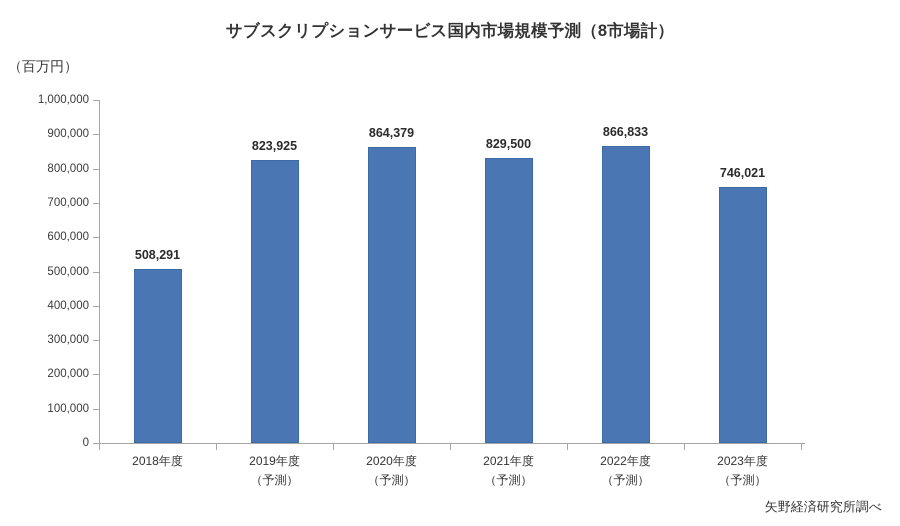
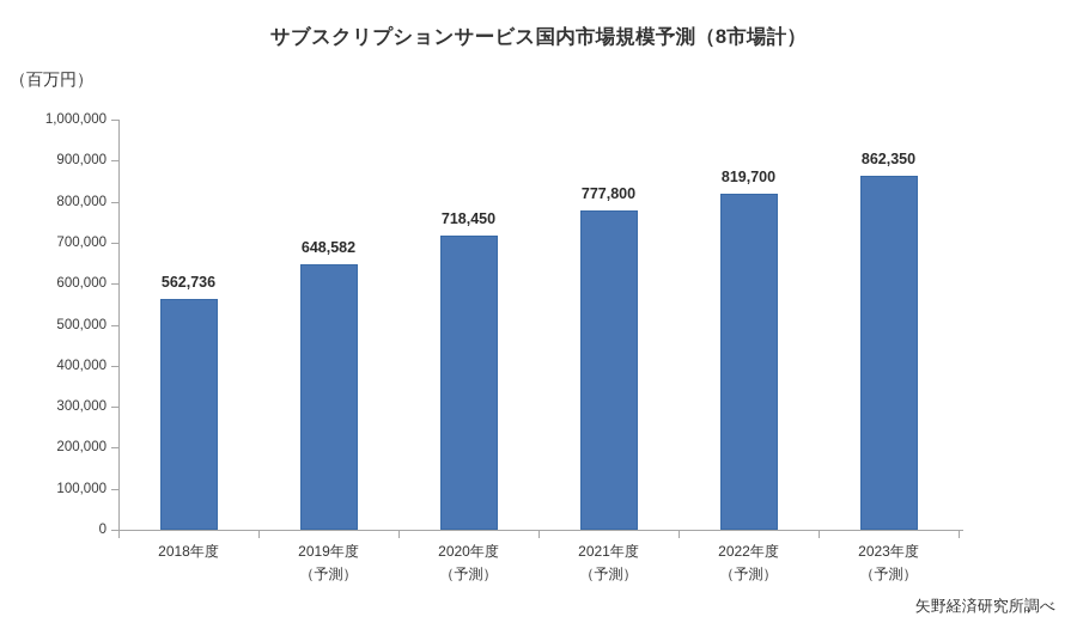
2018年度: 508,291 -> 562,736
2019年度: 823,925 -> 648,582
2020年度: 864,379 -> 718,450
2021年度: 829,500 -> 777,800
2022年度: 866,833 -> 819,700
2023年度: 746,021 -> 862,350
